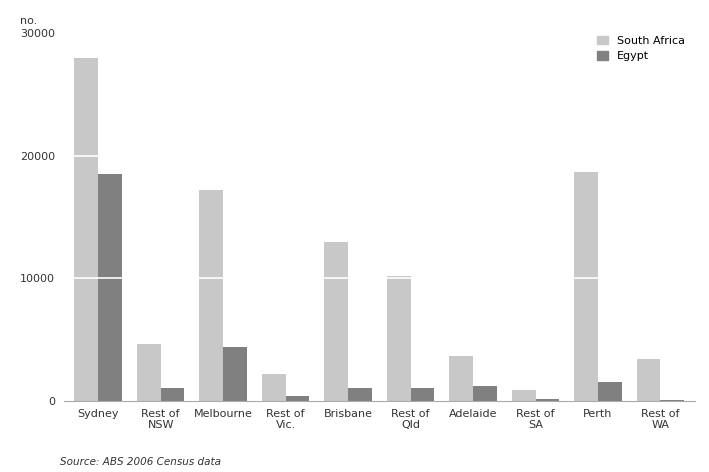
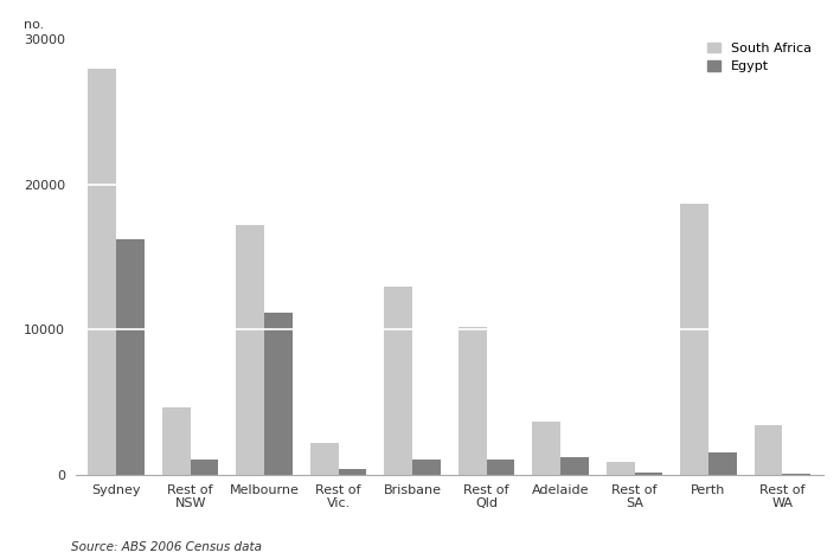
Egypt/Sydney: 18500 -> 16200
Egypt/Melbourne: 4400 -> 11200
